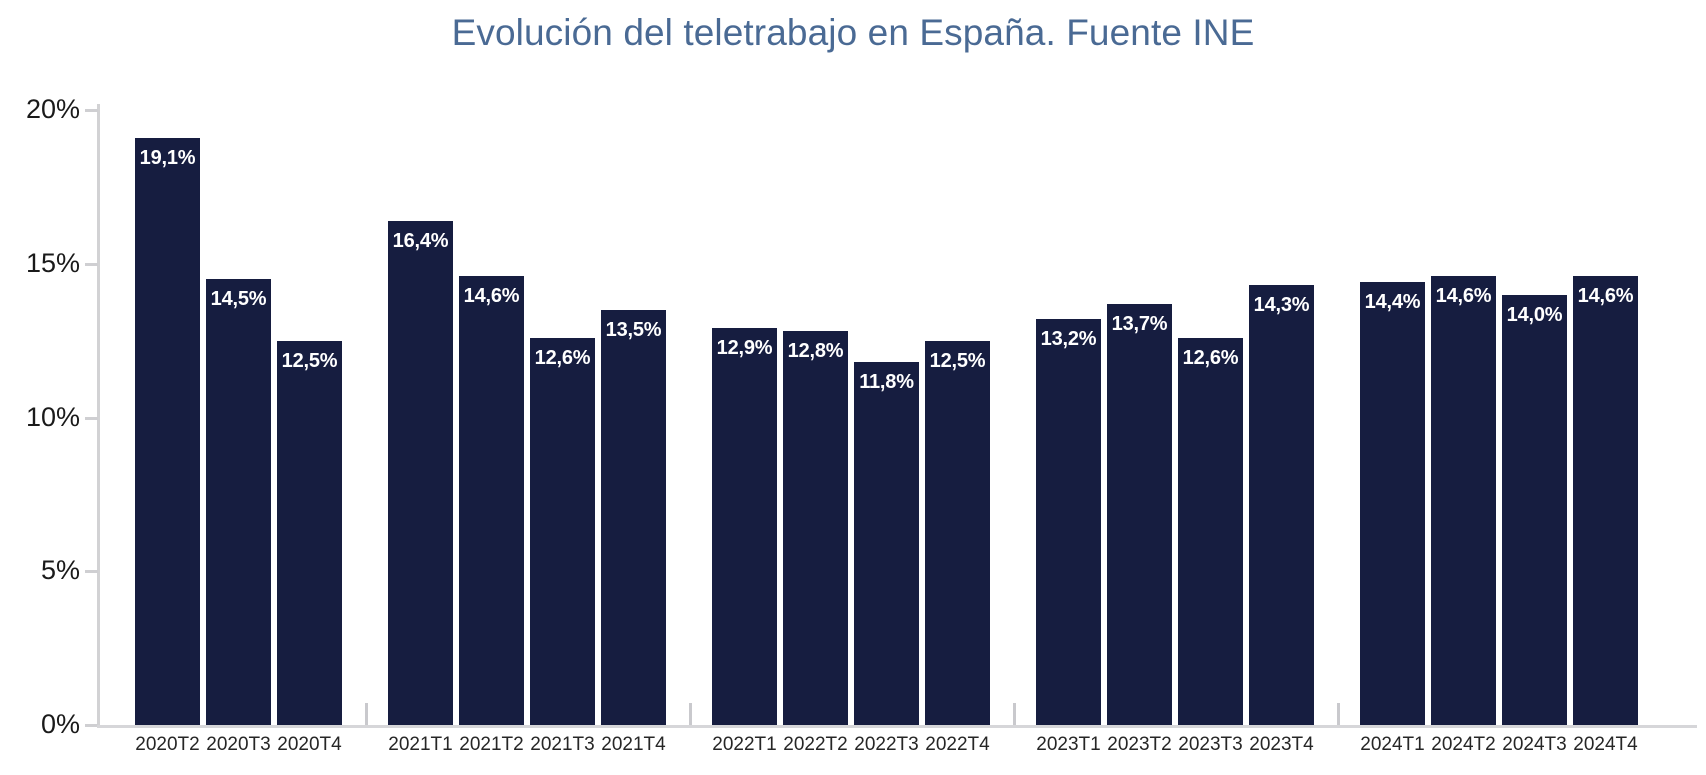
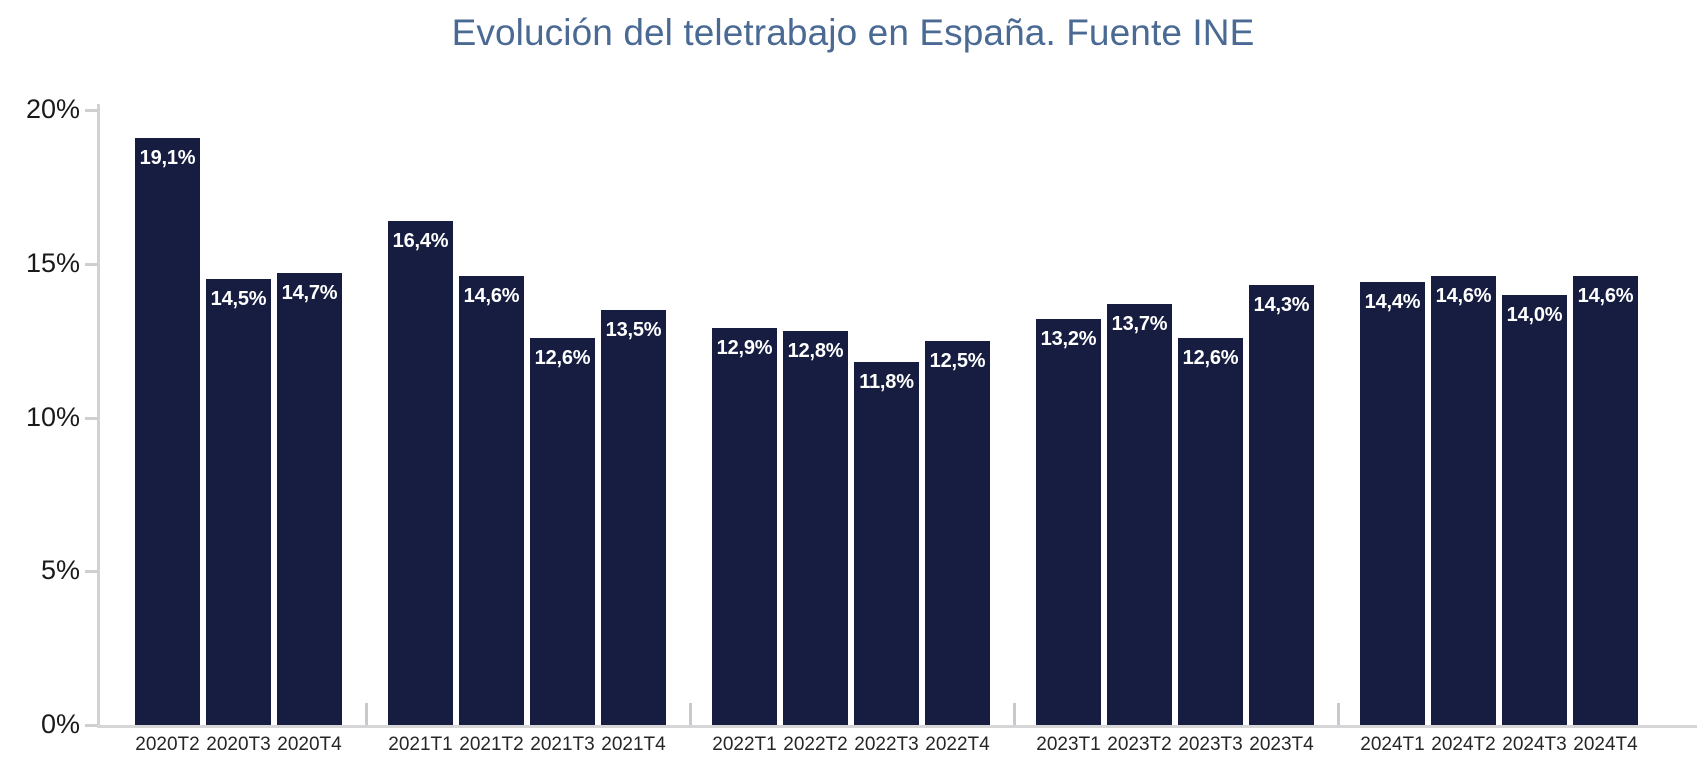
2020T4: 12,5% -> 14,7%
